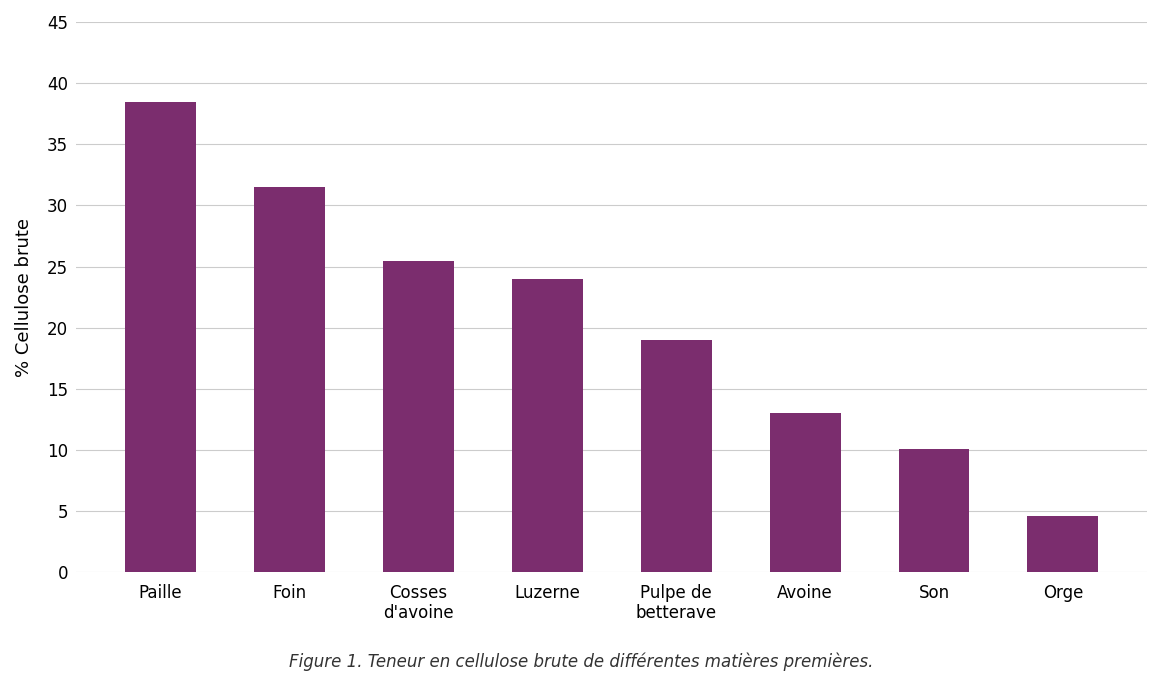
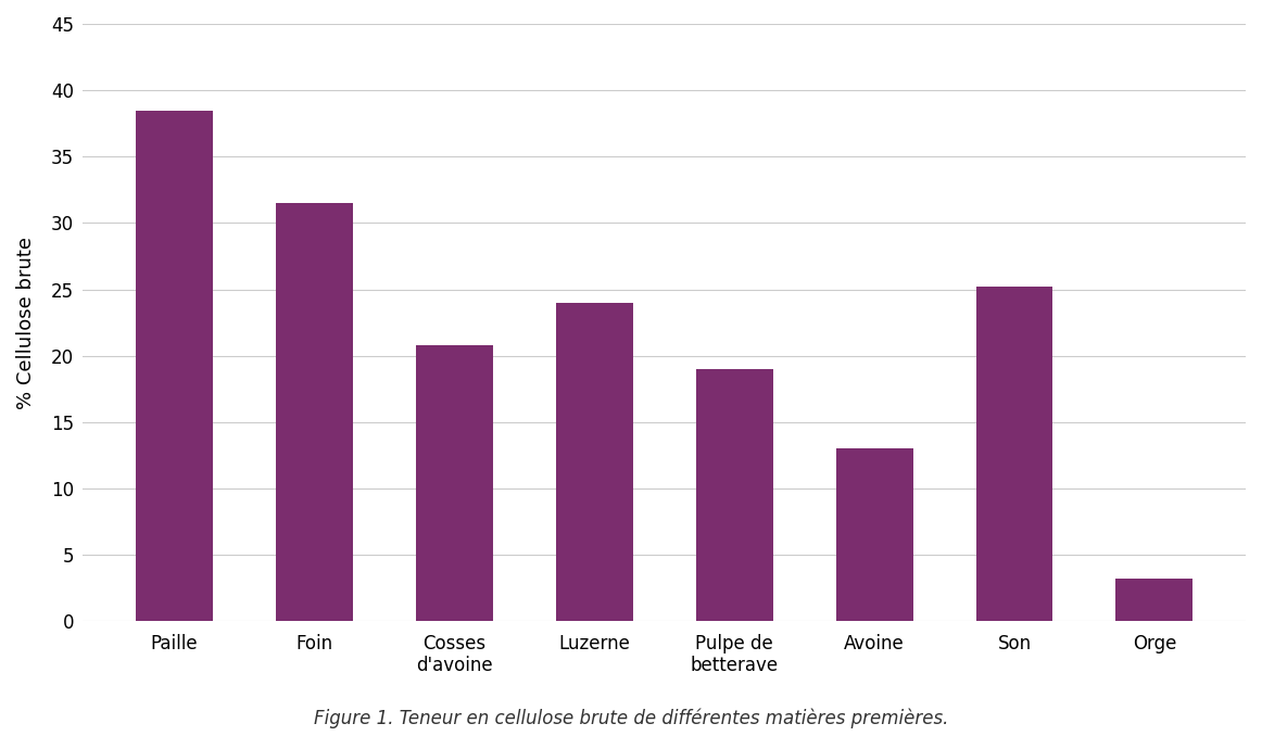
Cosses d'avoine: 25.5 -> 20.8
Son: 10.1 -> 25.2
Orge: 4.6 -> 3.2
